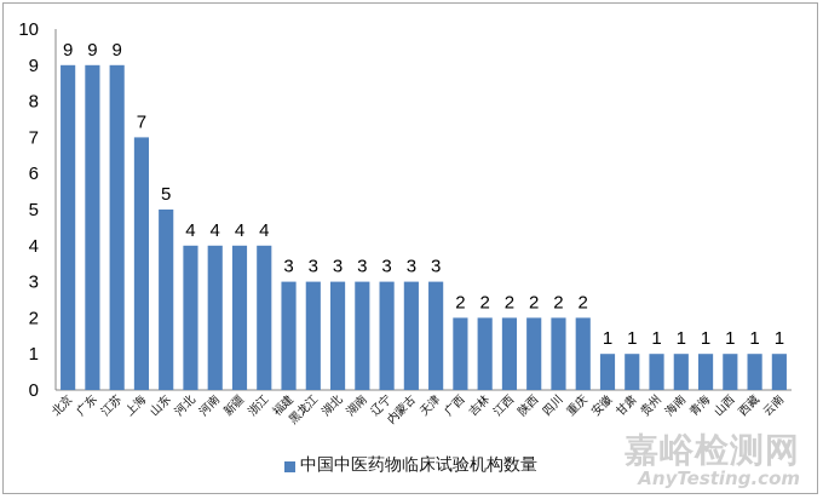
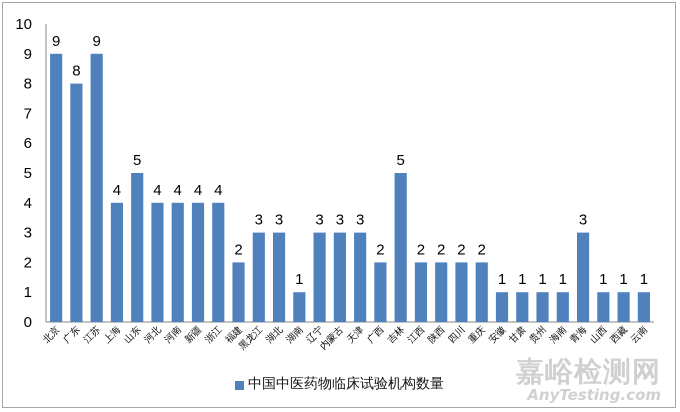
广东: 9 -> 8
上海: 7 -> 4
福建: 3 -> 2
湖南: 3 -> 1
吉林: 2 -> 5
青海: 1 -> 3
